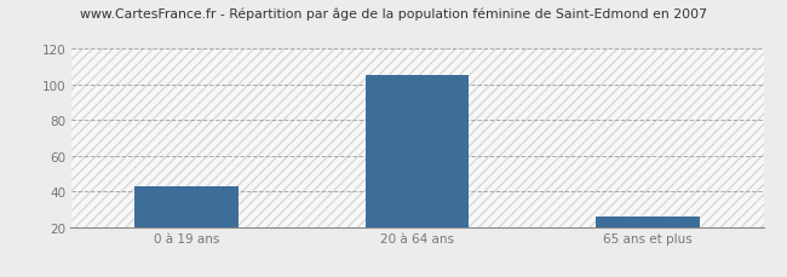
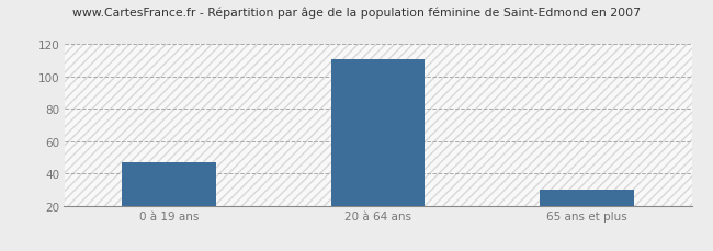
0 à 19 ans: 43 -> 47
20 à 64 ans: 105 -> 111
65 ans et plus: 26 -> 30
